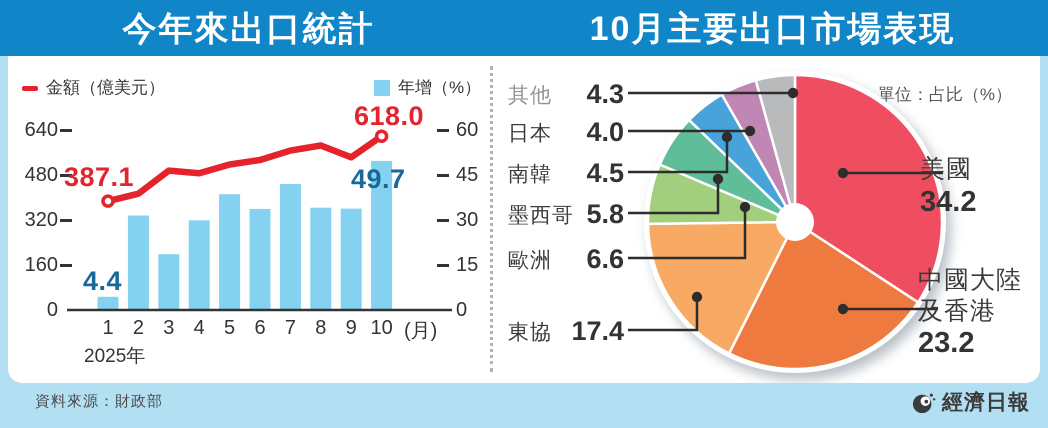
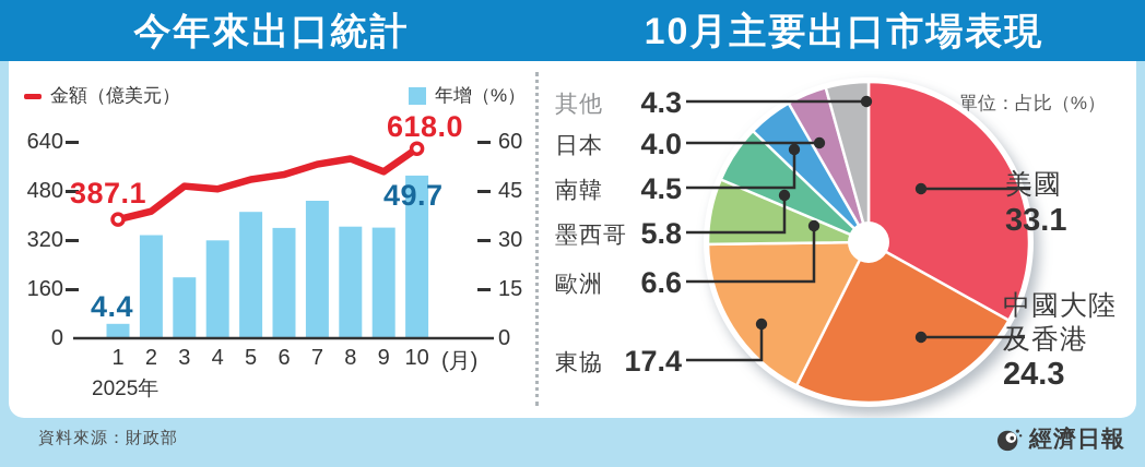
10月主要出口市場表現/美國: 34.2 -> 33.1
10月主要出口市場表現/中國大陸及香港: 23.2 -> 24.3
